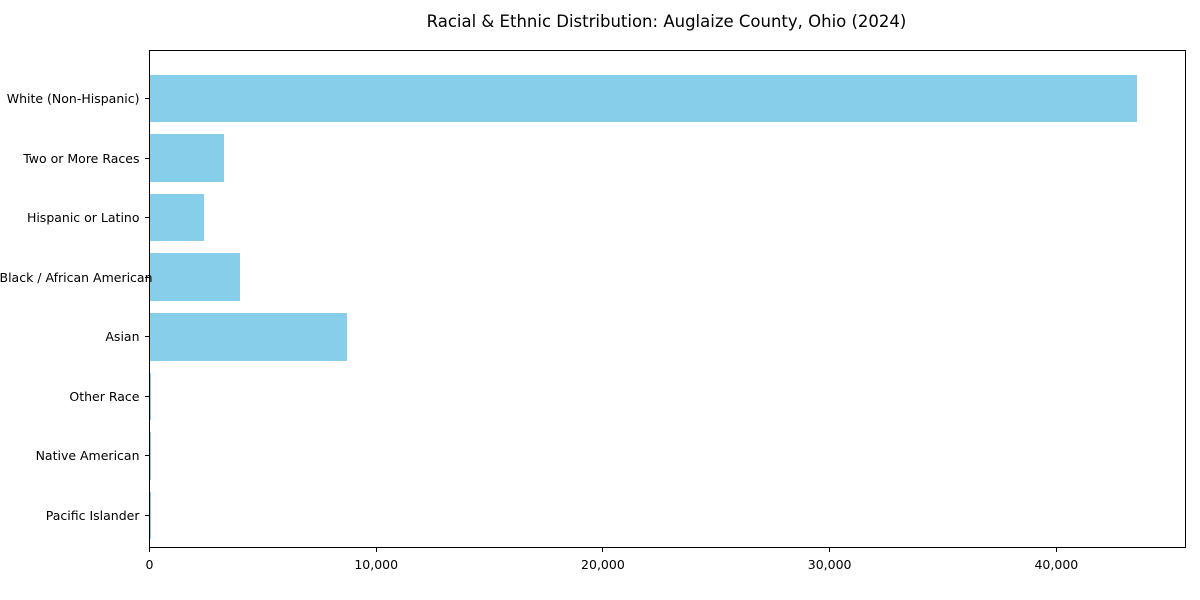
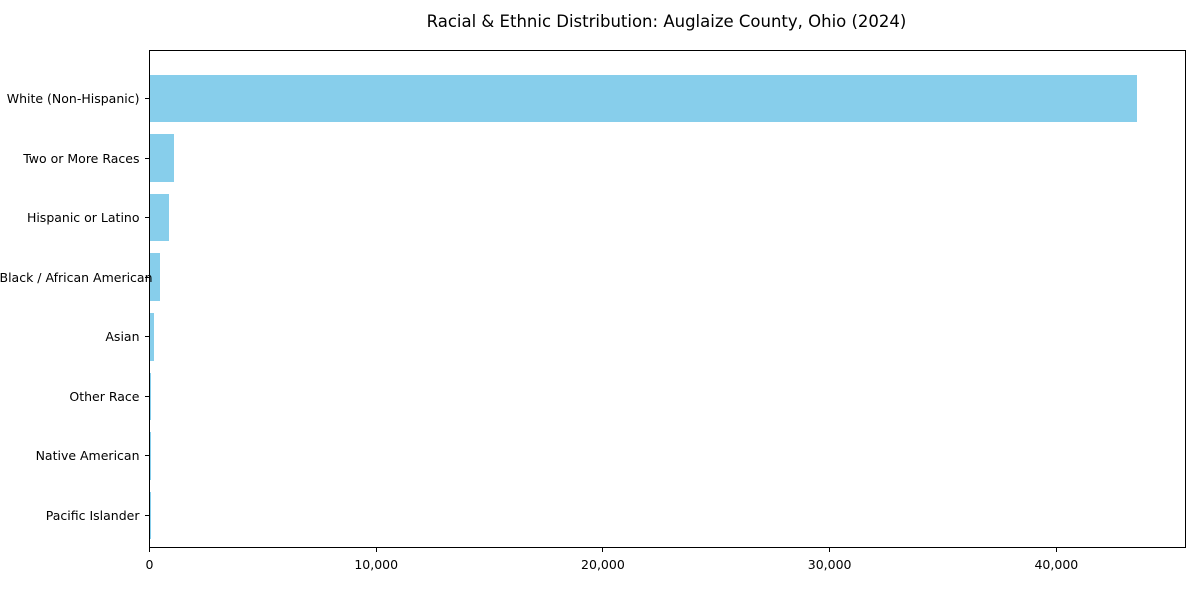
Two or More Races: 3300 -> 1100
Hispanic or Latino: 2400 -> 900
Black / African American: 4000 -> 500
Asian: 8700 -> 200
